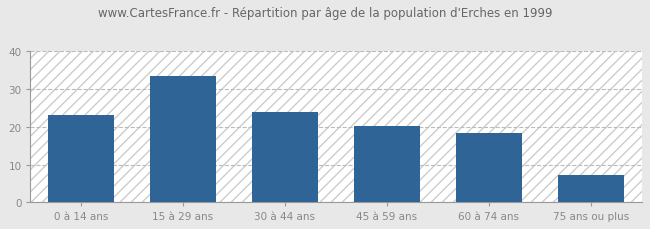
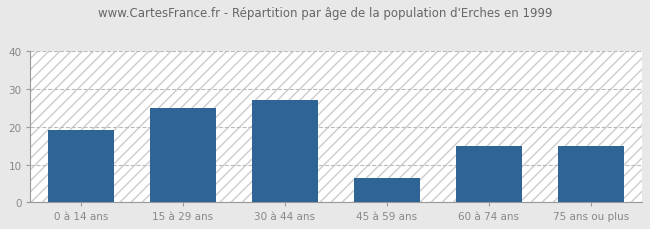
0 à 14 ans: 23.0 -> 19.0
15 à 29 ans: 33.5 -> 25.0
30 à 44 ans: 24.0 -> 27.0
45 à 59 ans: 20.2 -> 6.5
60 à 74 ans: 18.3 -> 15.0
75 ans ou plus: 7.1 -> 15.0
